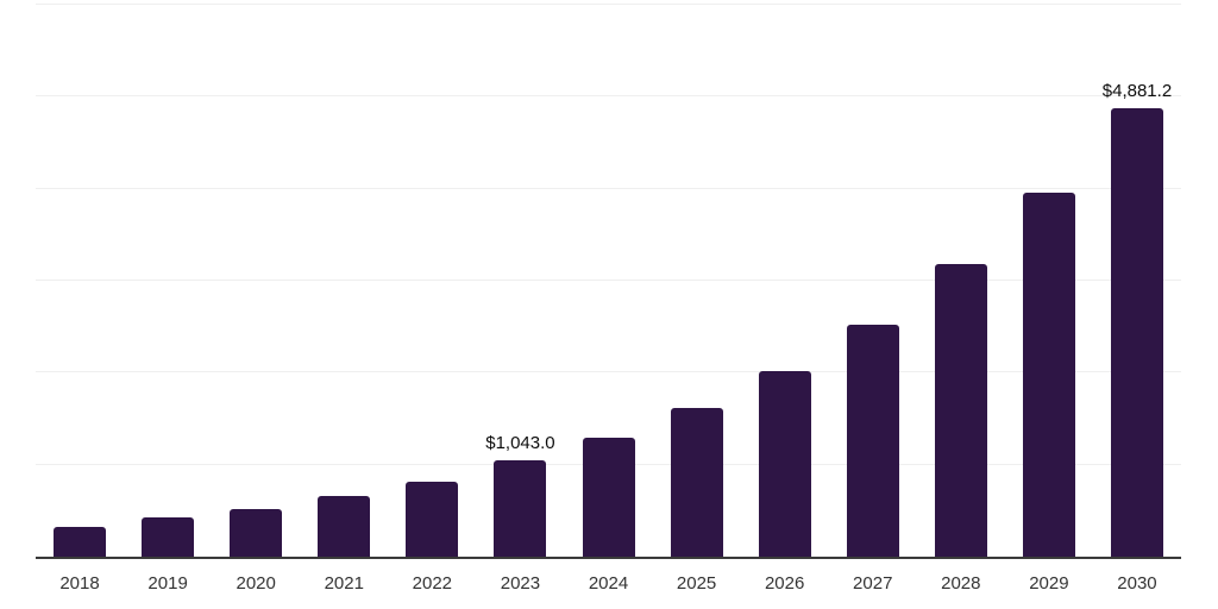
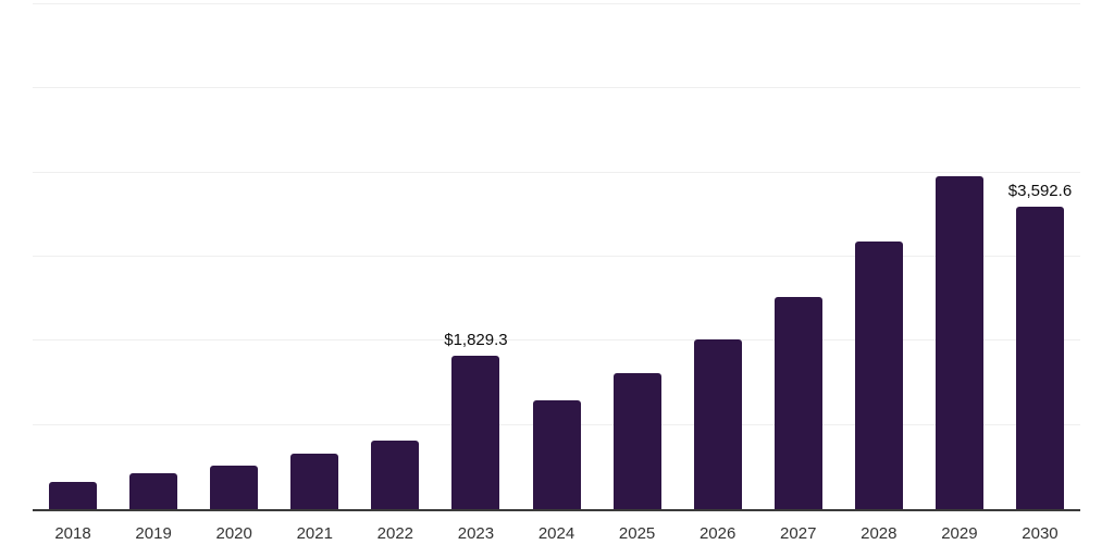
2023: $1,043.0 -> $1,829.3
2030: $4,881.2 -> $3,592.6
